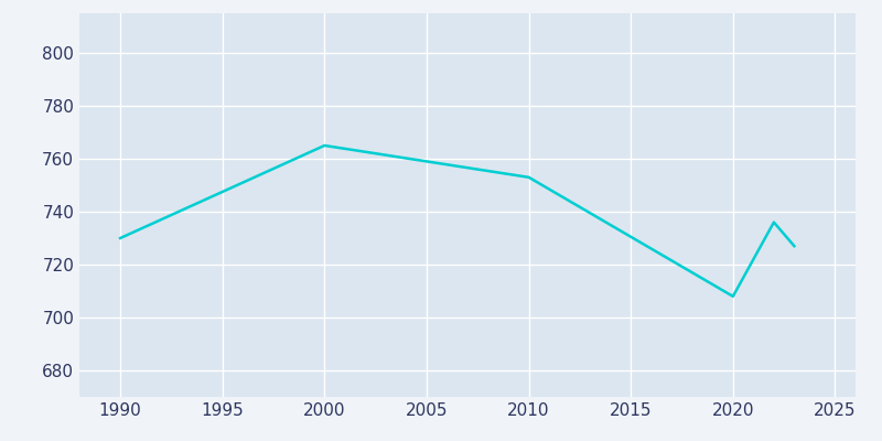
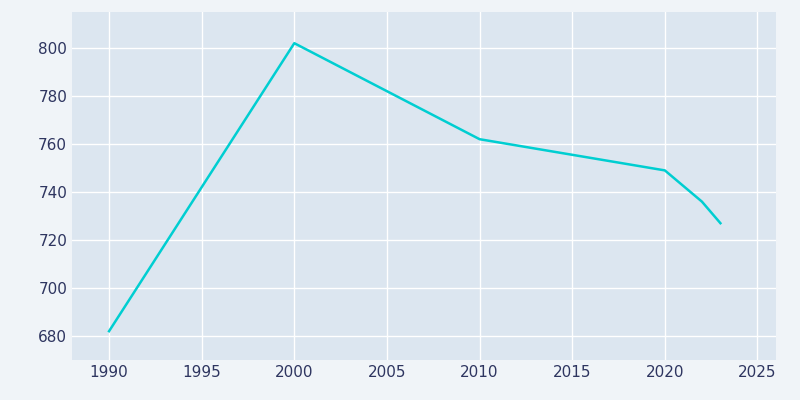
1990: 730 -> 682
2000: 765 -> 802
2010: 753 -> 762
2020: 708 -> 749
